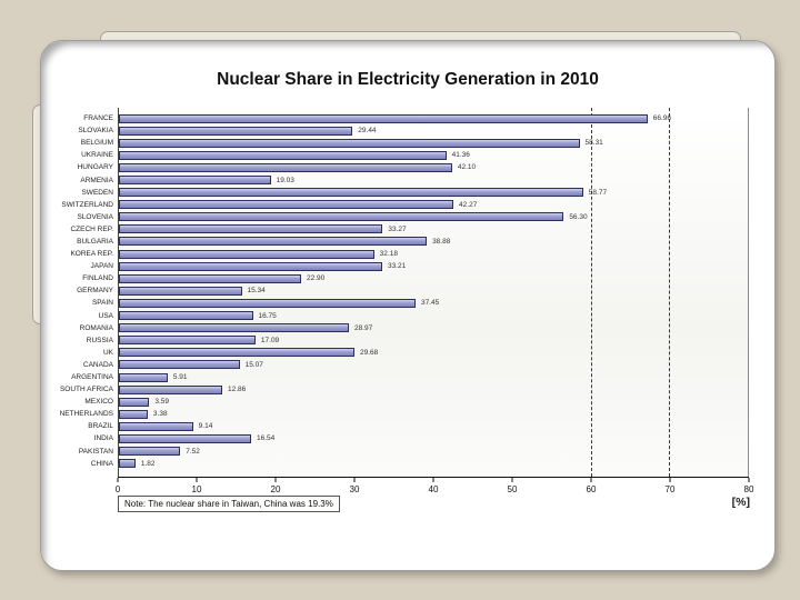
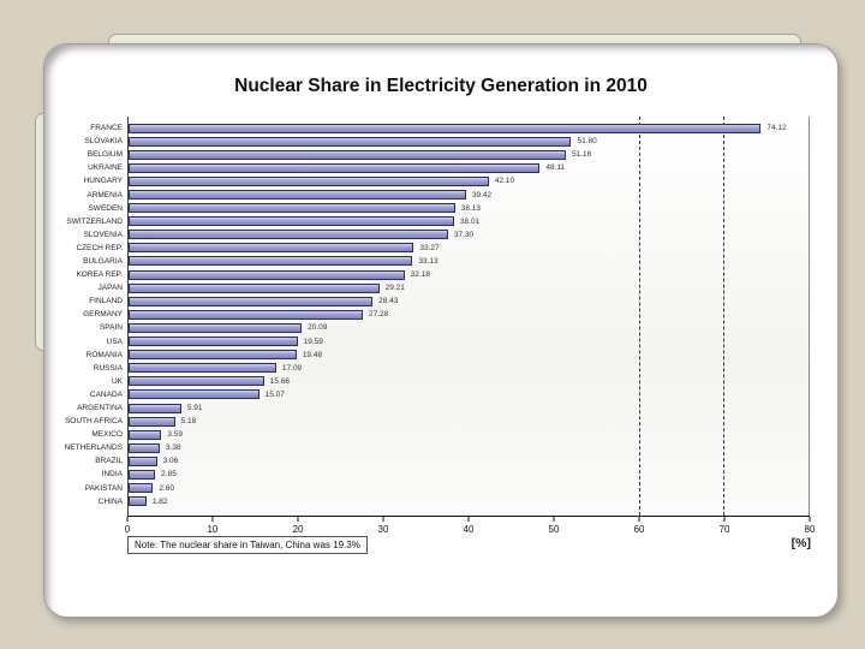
FRANCE: 66.96 -> 74.12
SLOVAKIA: 29.44 -> 51.80
BELGIUM: 58.31 -> 51.16
UKRAINE: 41.36 -> 48.11
ARMENIA: 19.03 -> 39.42
SWEDEN: 58.77 -> 38.13
SWITZERLAND: 42.27 -> 38.01
SLOVENIA: 56.30 -> 37.30
BULGARIA: 38.88 -> 33.13
JAPAN: 33.21 -> 29.21
FINLAND: 22.90 -> 28.43
GERMANY: 15.34 -> 27.28
SPAIN: 37.45 -> 20.09
USA: 16.75 -> 19.59
ROMANIA: 28.97 -> 19.48
UK: 29.68 -> 15.66
SOUTH AFRICA: 12.86 -> 5.18
BRAZIL: 9.14 -> 3.06
INDIA: 16.54 -> 2.85
PAKISTAN: 7.52 -> 2.60
